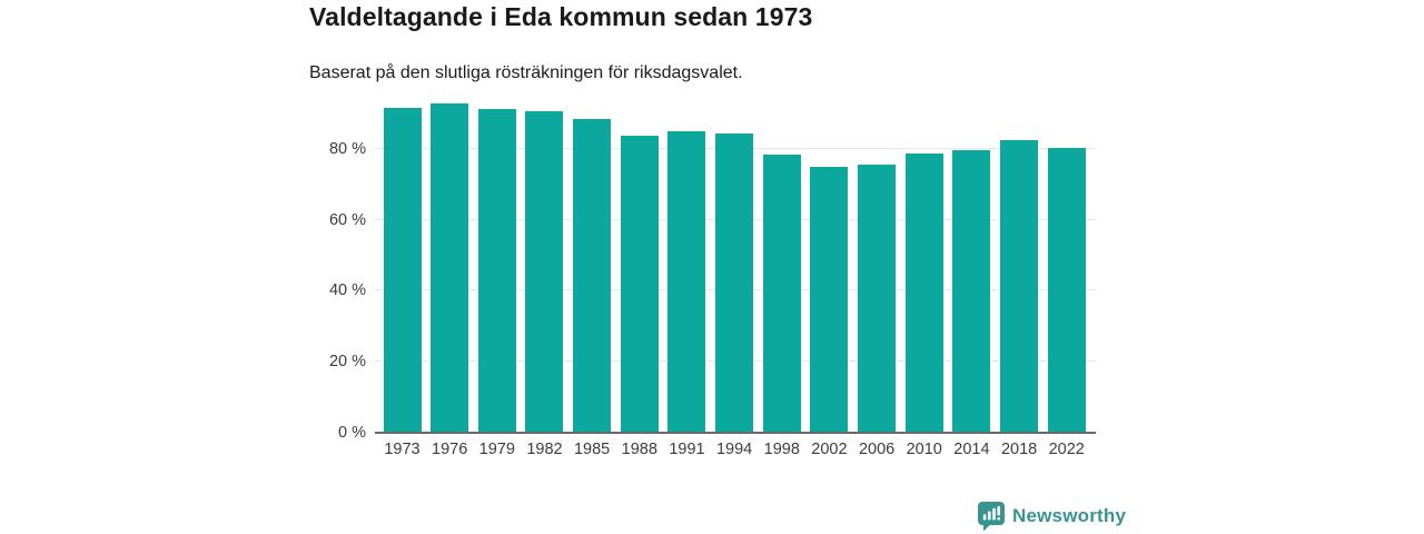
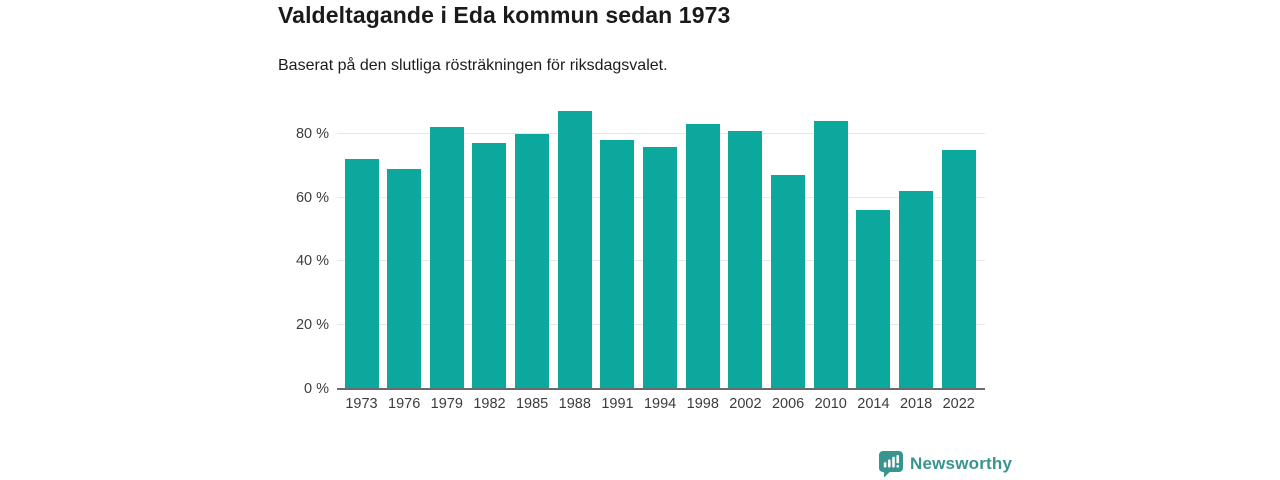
1973: 92% -> 72%
1976: 93% -> 69%
1979: 91% -> 82%
1982: 90% -> 77%
1985: 88% -> 80%
1988: 84% -> 87%
1991: 85% -> 78%
1994: 84% -> 76%
1998: 78% -> 83%
2002: 75% -> 81%
2006: 76% -> 67%
2010: 79% -> 84%
2014: 80% -> 56%
2018: 83% -> 62%
2022: 80% -> 75%
